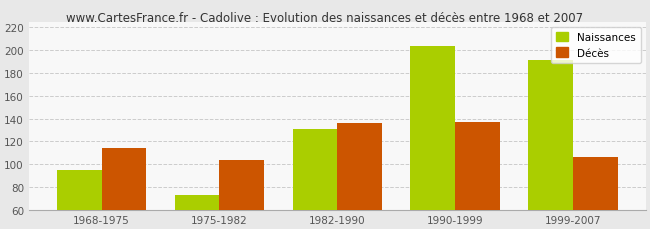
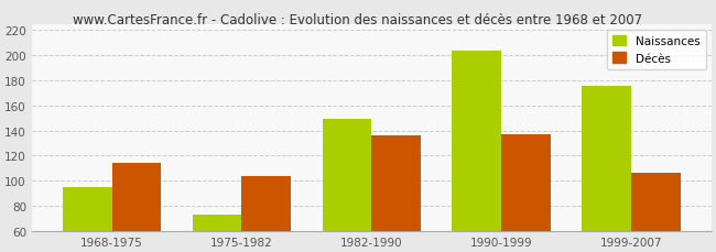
Naissances/1982-1990: 131 -> 149
Naissances/1999-2007: 191 -> 176
